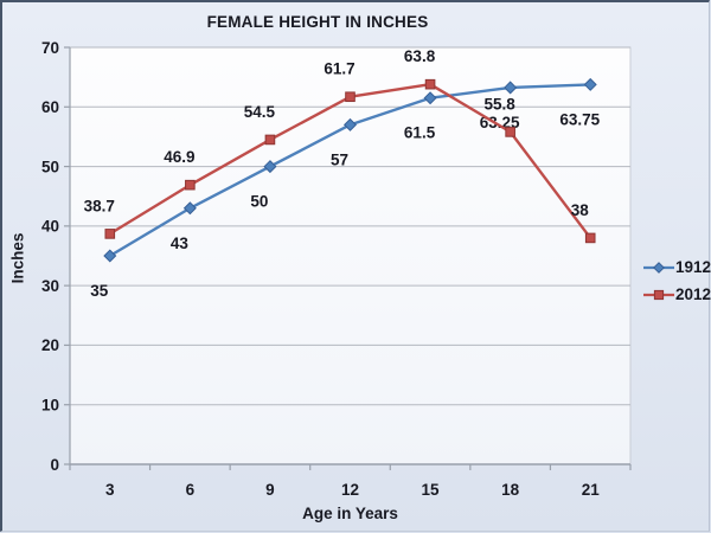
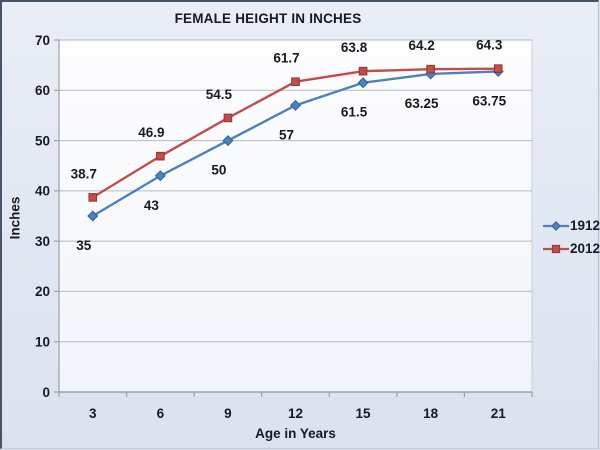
2012/18: 55.8 -> 64.2
2012/21: 38 -> 64.3
